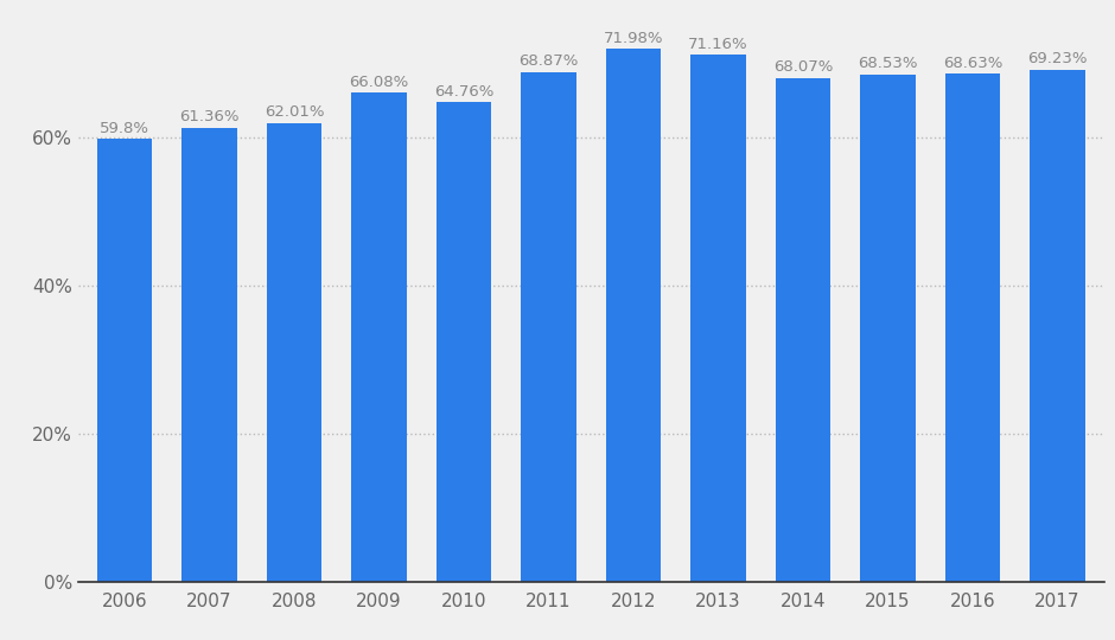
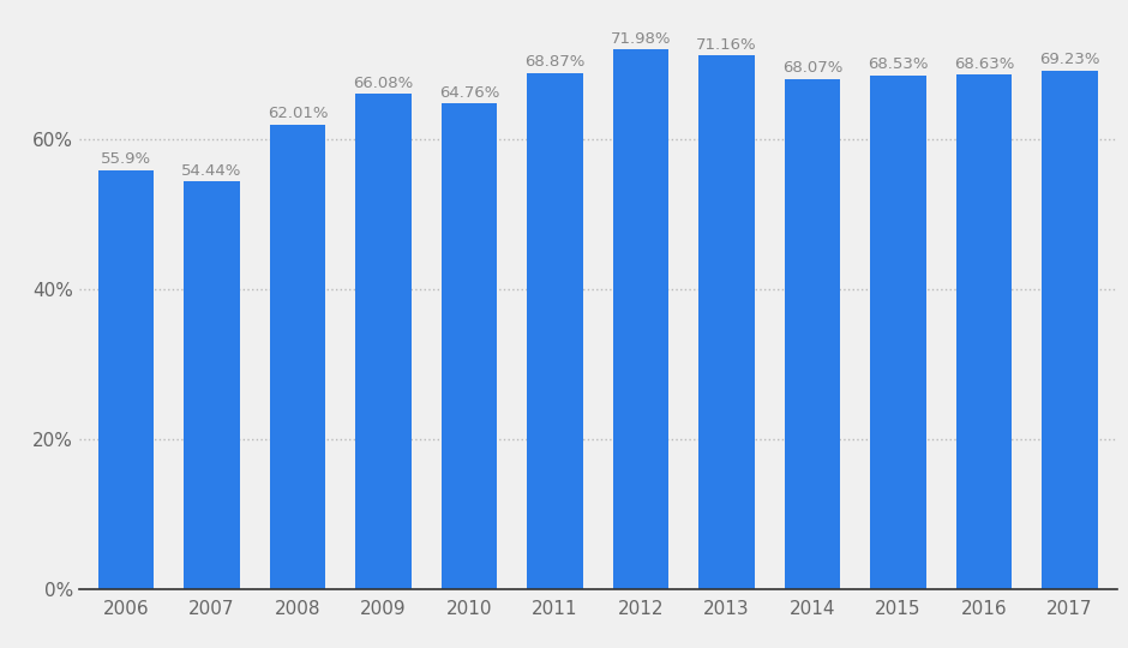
2006: 59.8% -> 55.9%
2007: 61.36% -> 54.44%
